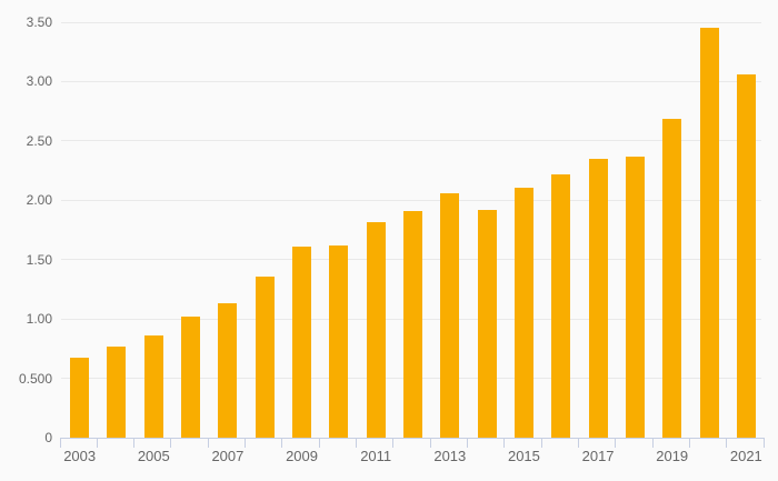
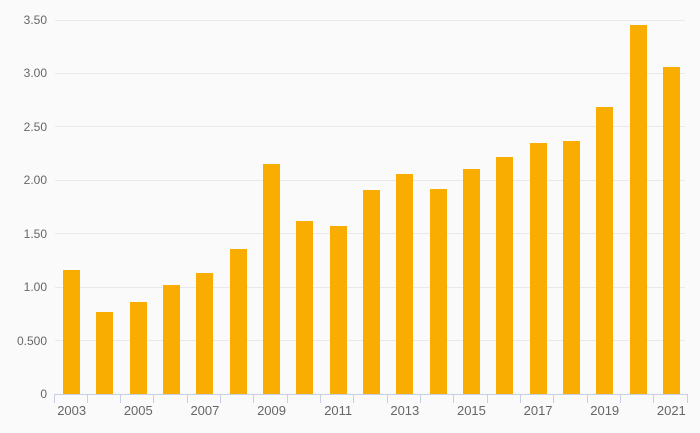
2003: 0.67 -> 1.16
2009: 1.61 -> 2.15
2011: 1.82 -> 1.57
